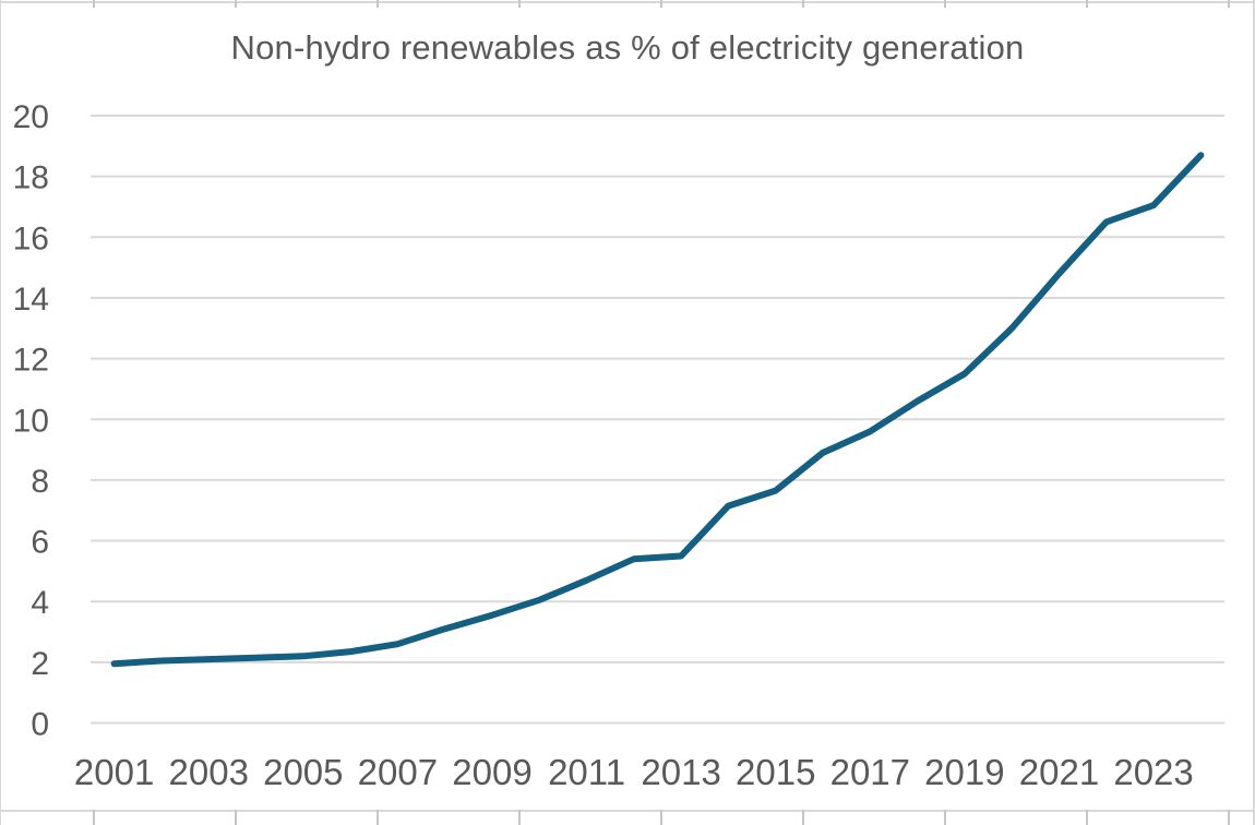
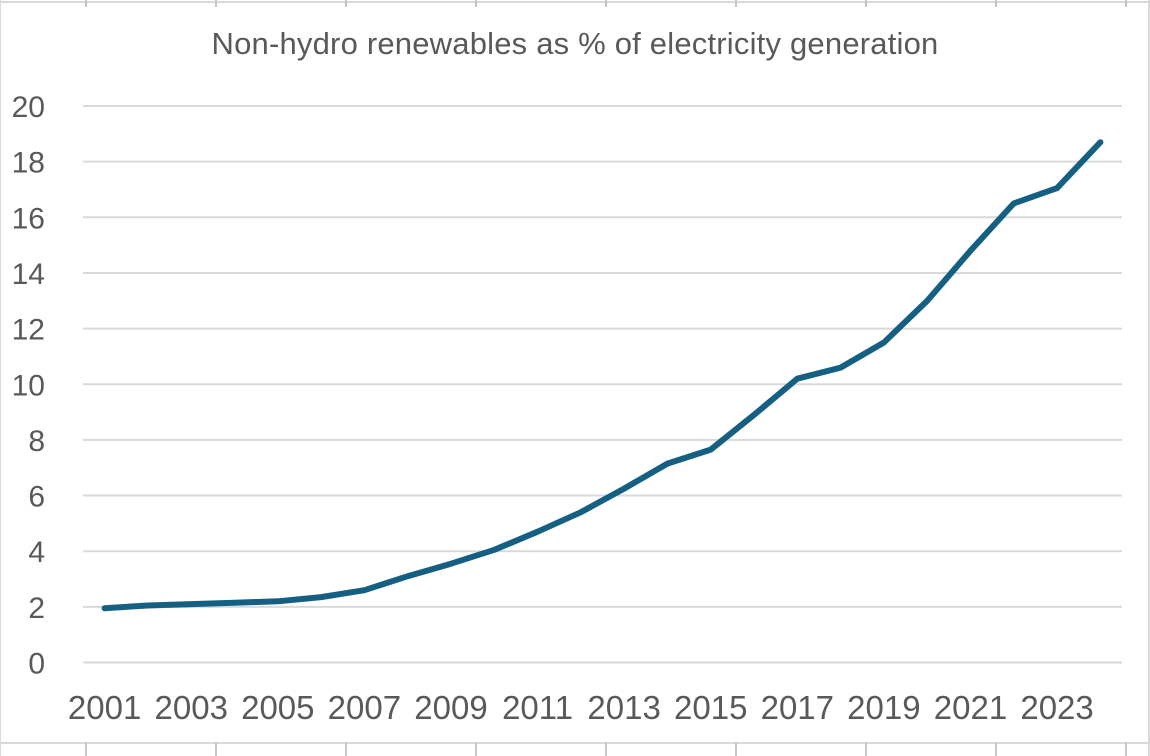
2013: 5.5 -> 6.2
2017: 9.6 -> 10.2
